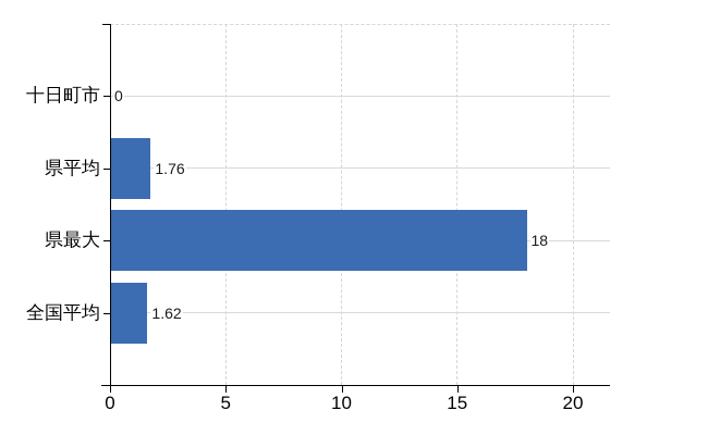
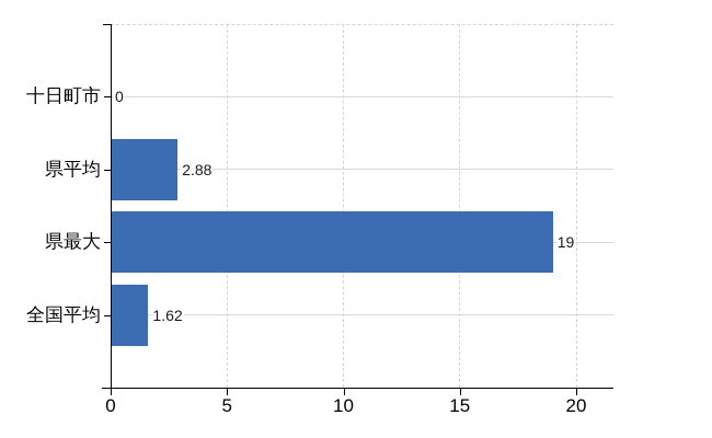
県平均: 1.76 -> 2.88
県最大: 18 -> 19
